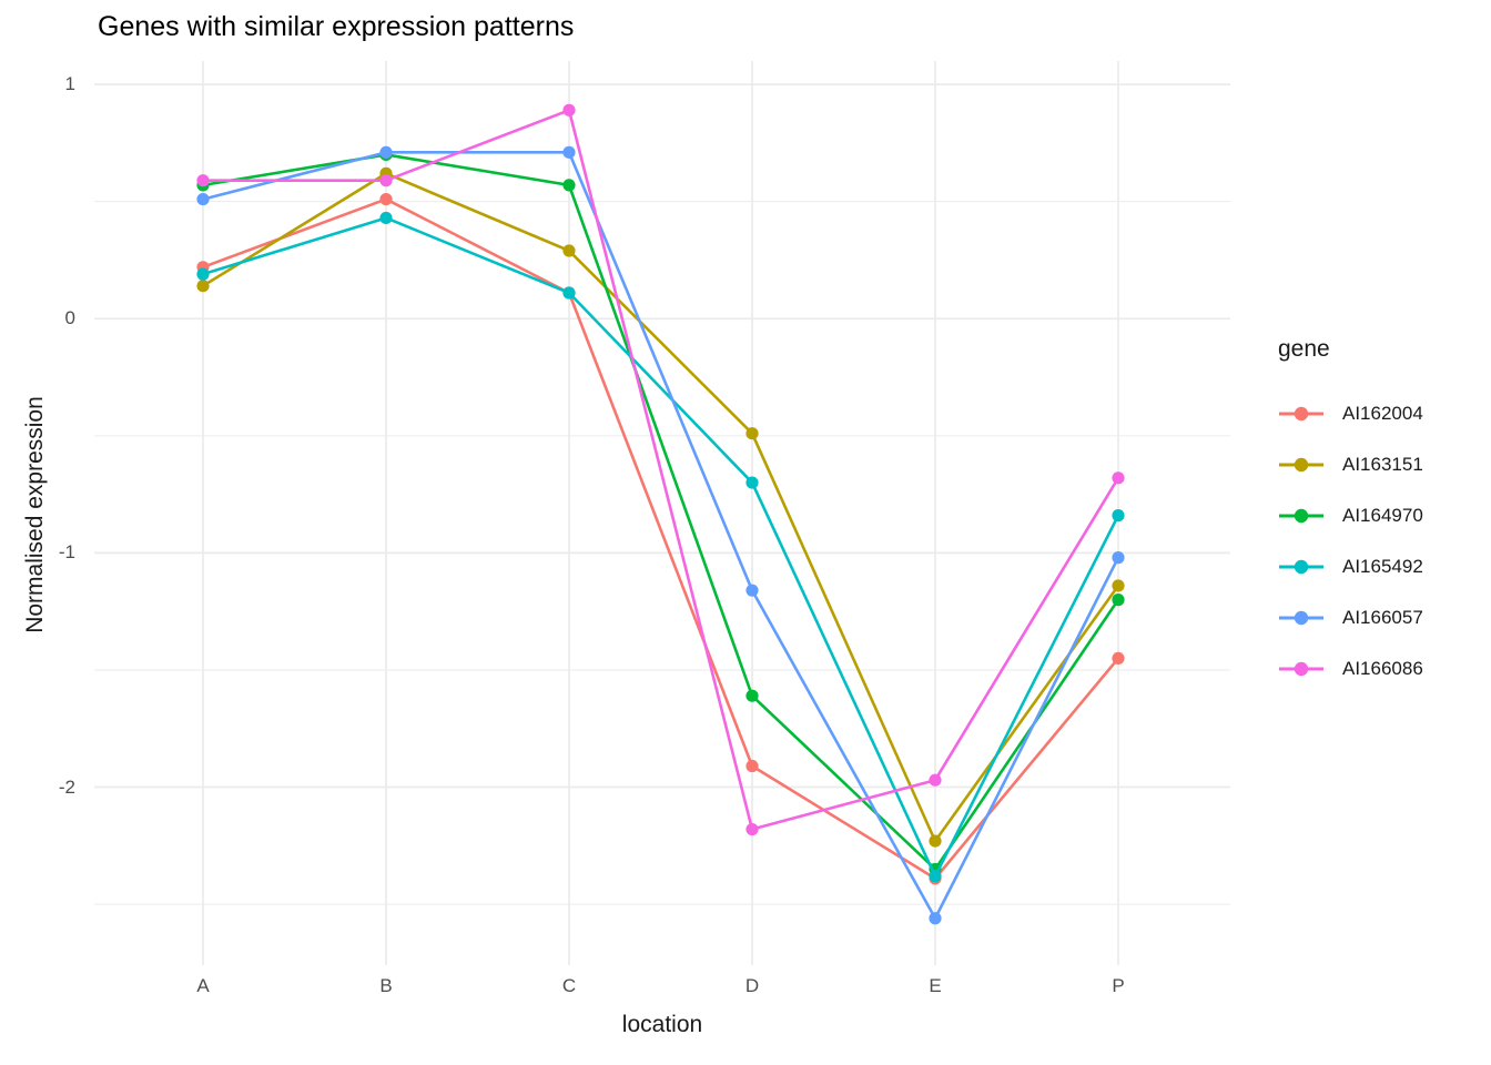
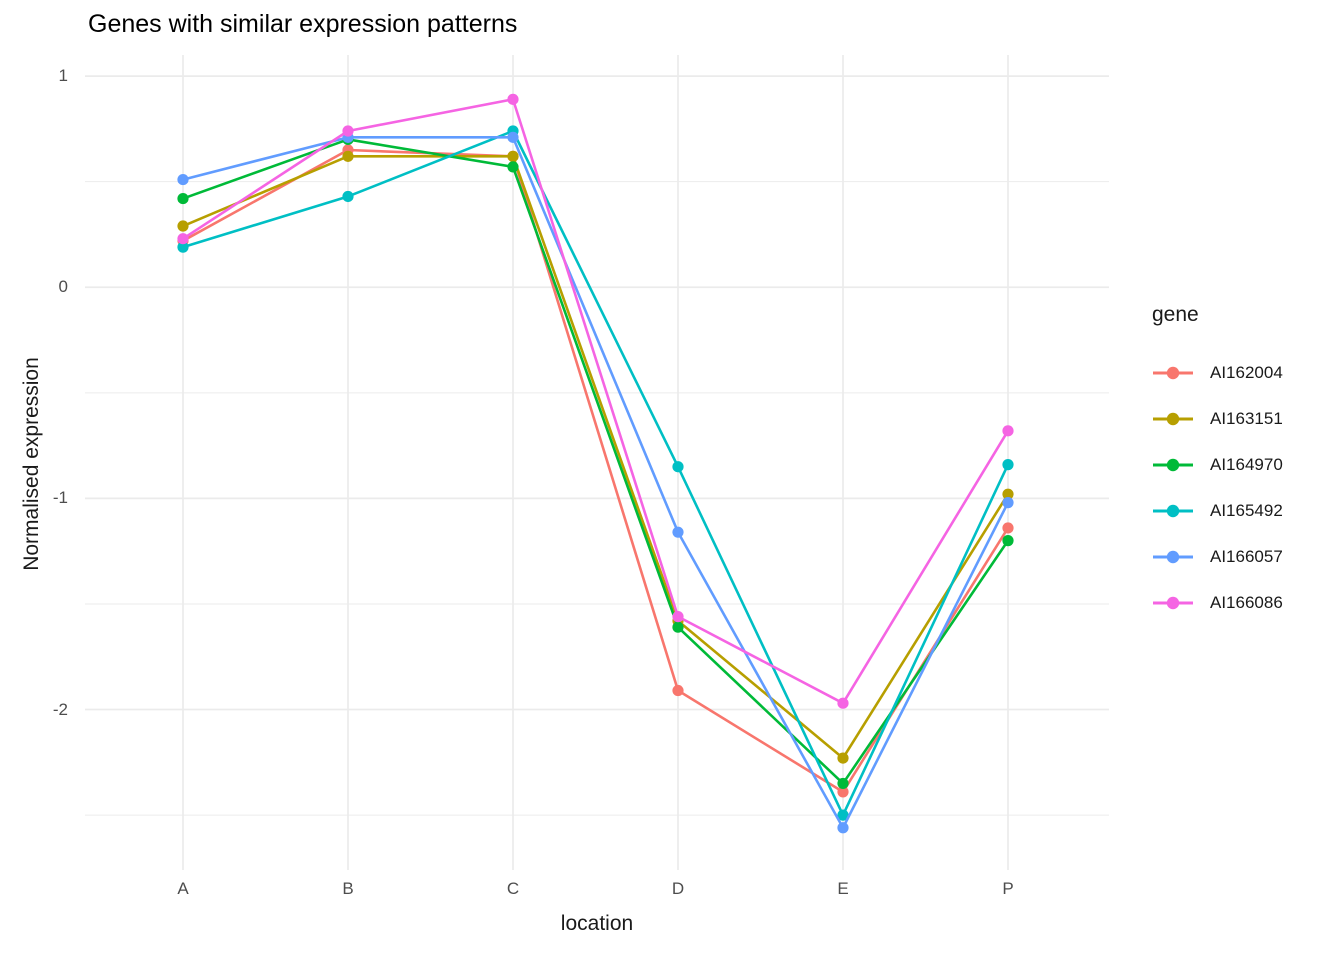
AI163151/A: 0.14 -> 0.29
AI164970/A: 0.57 -> 0.42
AI166086/A: 0.59 -> 0.23
AI162004/B: 0.51 -> 0.65
AI166086/B: 0.59 -> 0.74
AI162004/C: 0.11 -> 0.62
AI163151/C: 0.29 -> 0.62
AI165492/C: 0.11 -> 0.74
AI163151/D: -0.49 -> -1.58
AI165492/D: -0.70 -> -0.85
AI166086/D: -2.18 -> -1.56
AI165492/E: -2.38 -> -2.50
AI162004/P: -1.45 -> -1.14
AI163151/P: -1.14 -> -0.98
